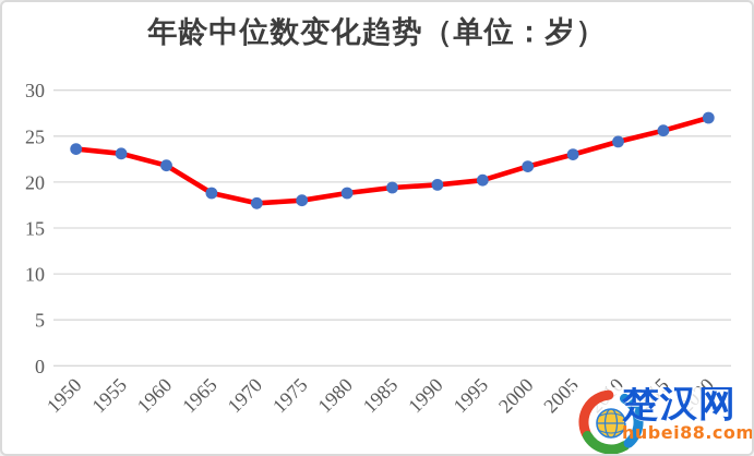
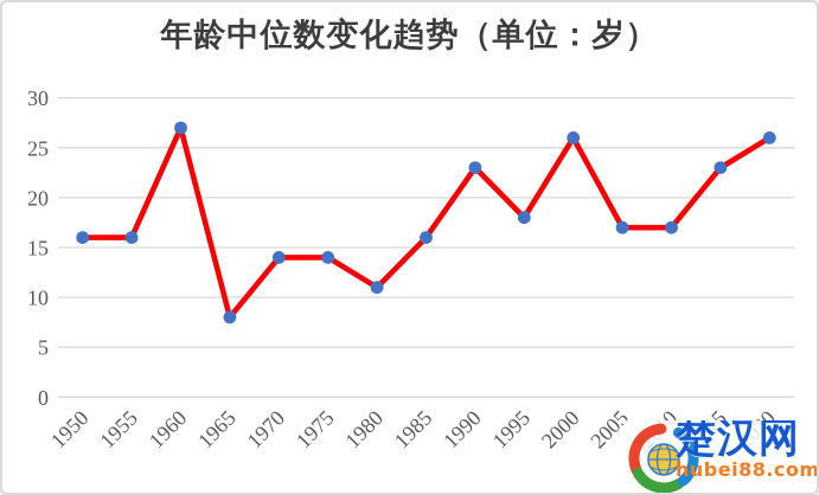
1950: 24 -> 16
1955: 23 -> 16
1960: 22 -> 27
1965: 19 -> 8
1970: 18 -> 14
1975: 18 -> 14
1980: 19 -> 11
1985: 19 -> 16
1990: 20 -> 23
1995: 20 -> 18
2000: 22 -> 26
2005: 23 -> 17
2010: 24 -> 17
2015: 26 -> 23
2020: 27 -> 26
